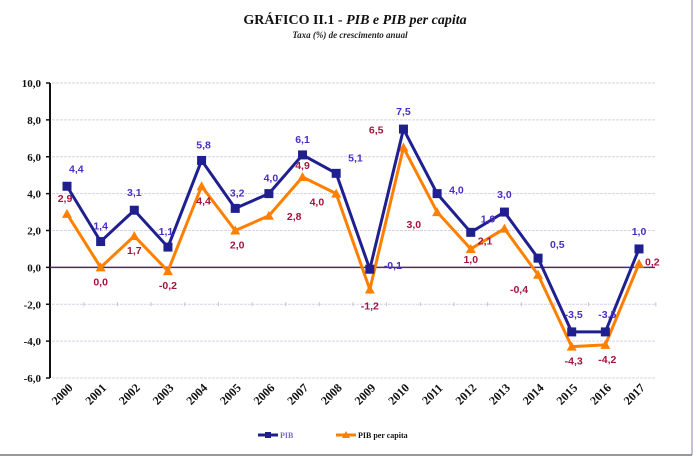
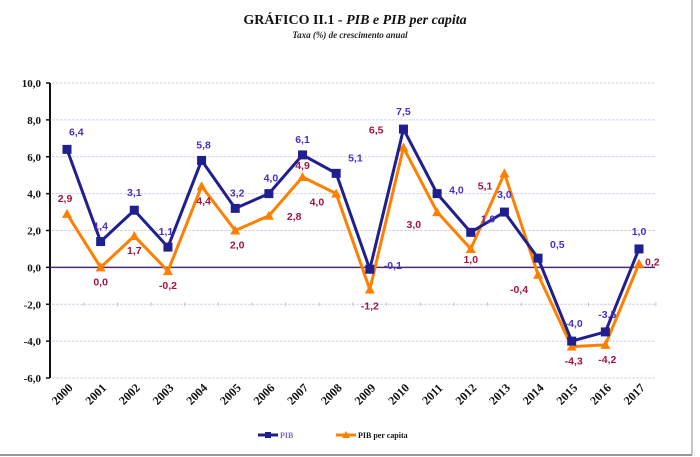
PIB/2000: 4,4 -> 6,4
PIB per capita/2013: 2,1 -> 5,1
PIB/2015: -3,5 -> -4,0
